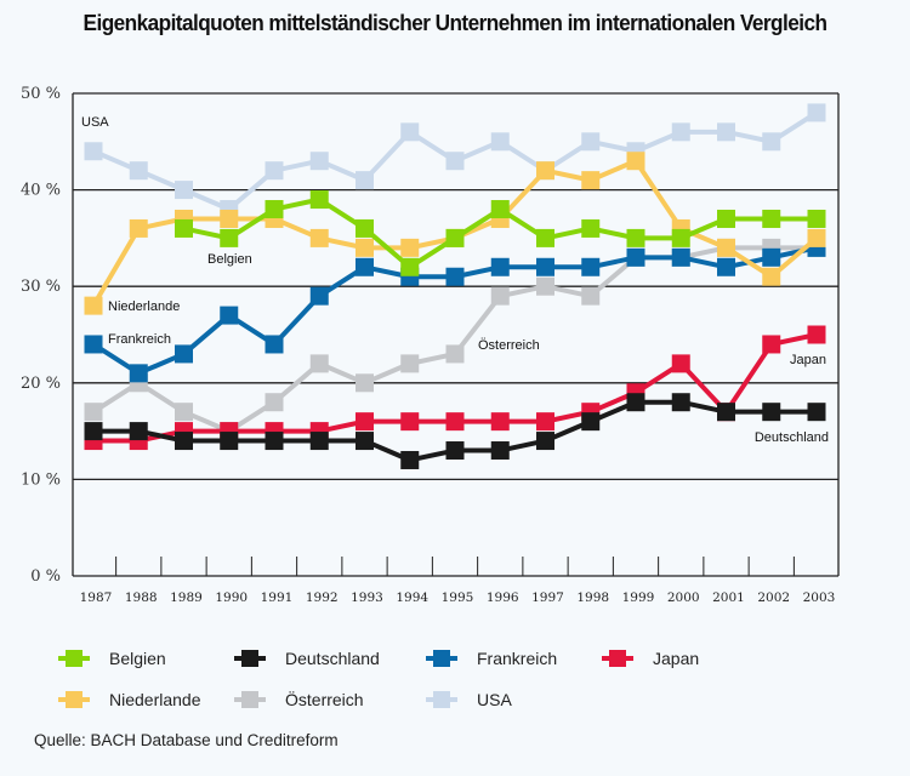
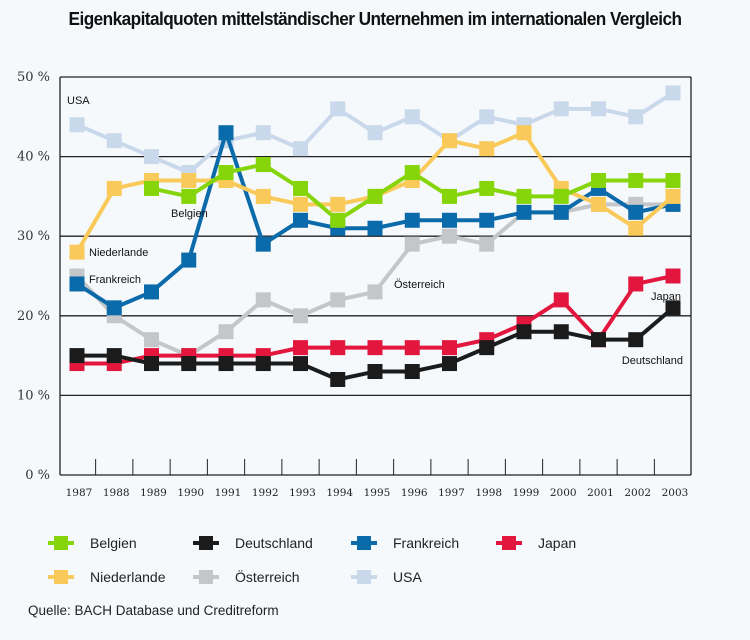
Österreich/1987: 17% -> 25%
Frankreich/1991: 24% -> 43%
Frankreich/2001: 32% -> 36%
Deutschland/2003: 17% -> 21%
